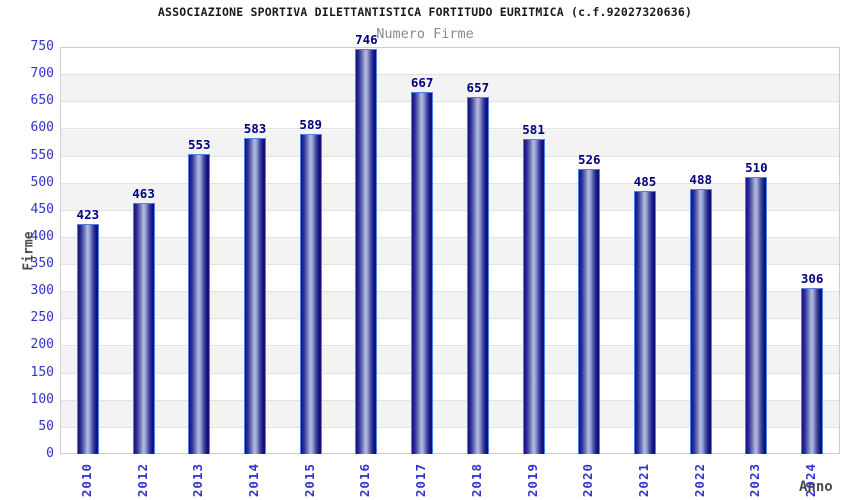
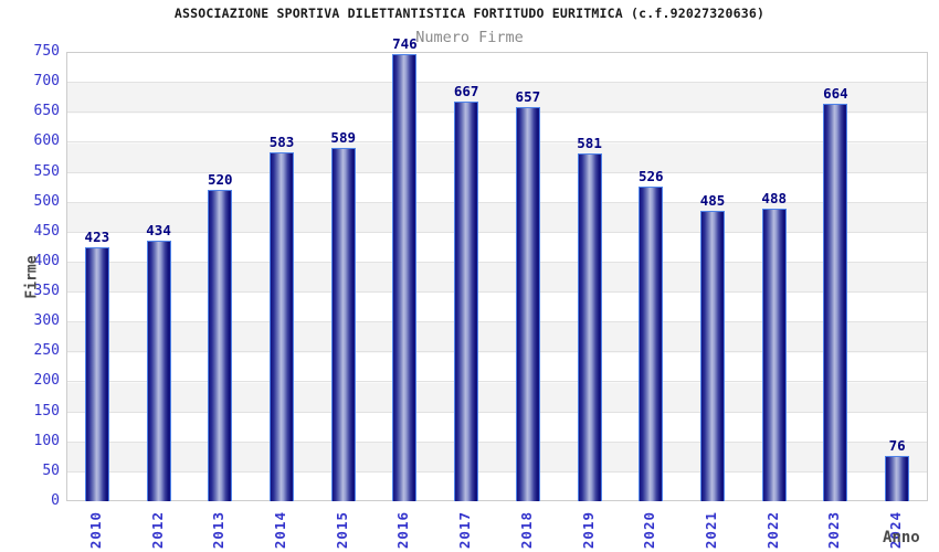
2012: 463 -> 434
2013: 553 -> 520
2023: 510 -> 664
2024: 306 -> 76
